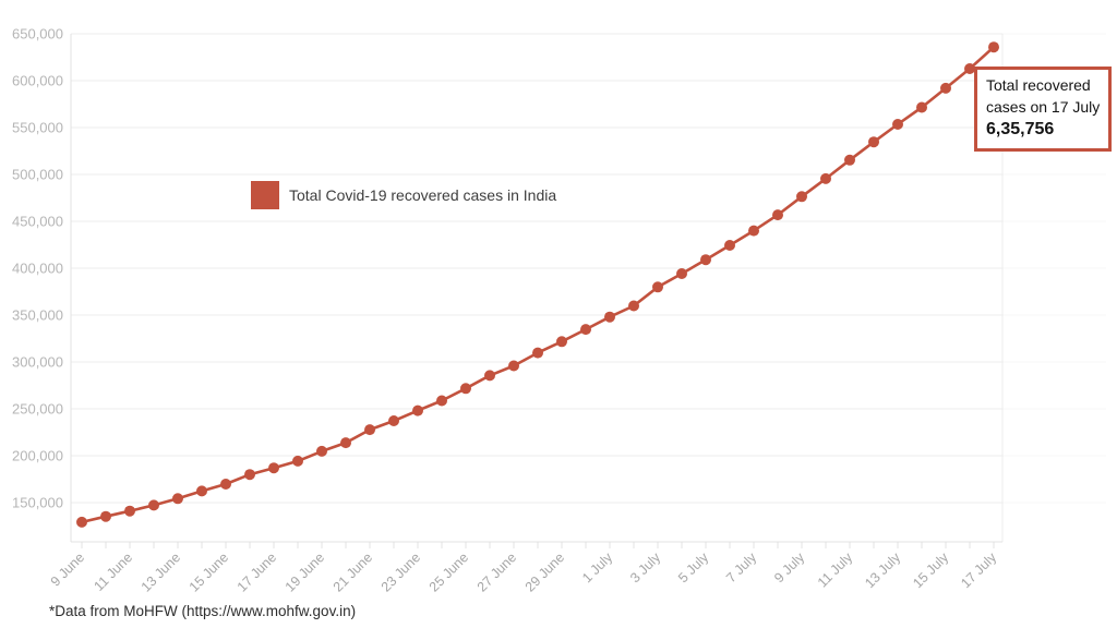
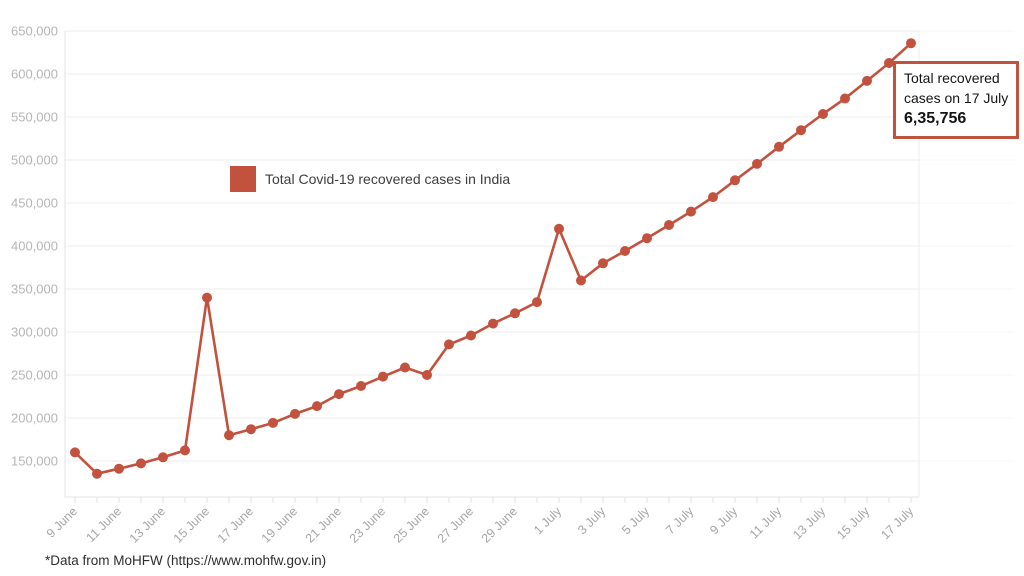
9 June: 130000 -> 160000
15 June: 170000 -> 340000
25 June: 270000 -> 250000
1 July: 350000 -> 420000
